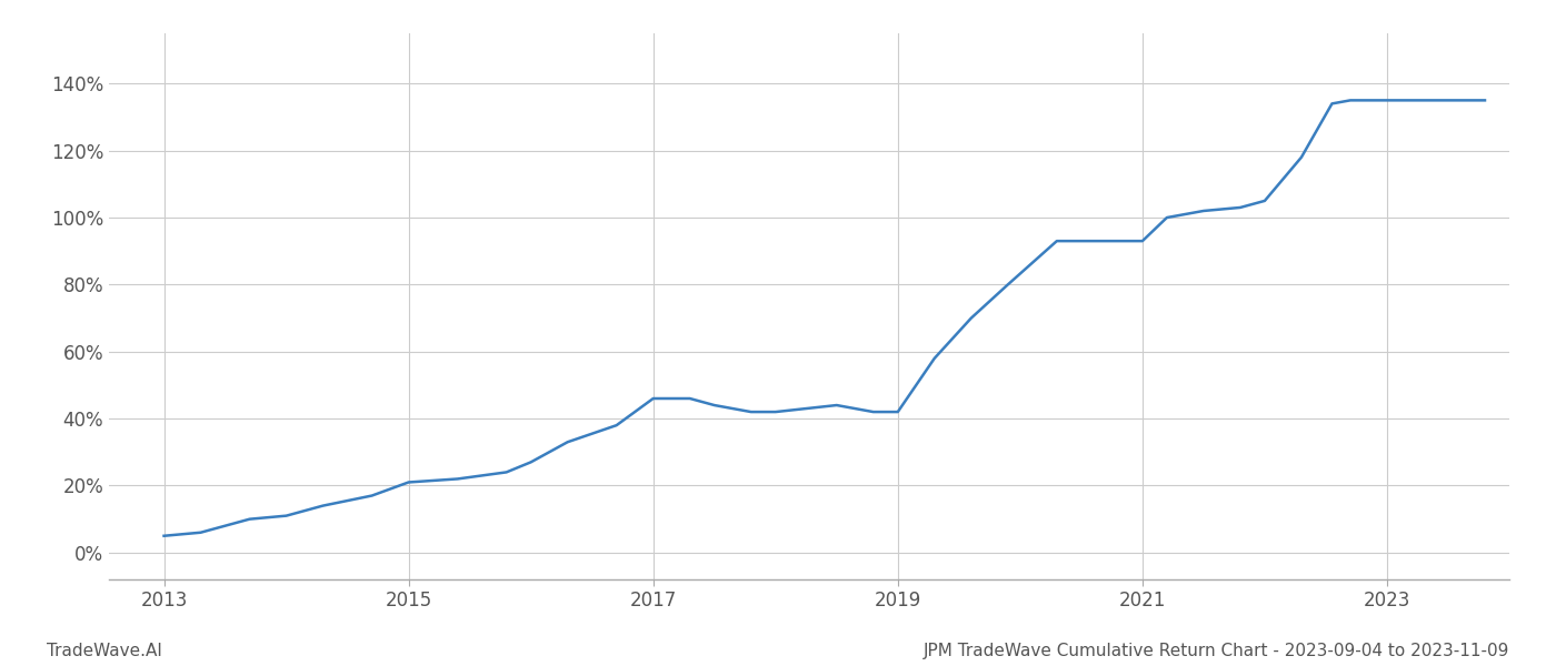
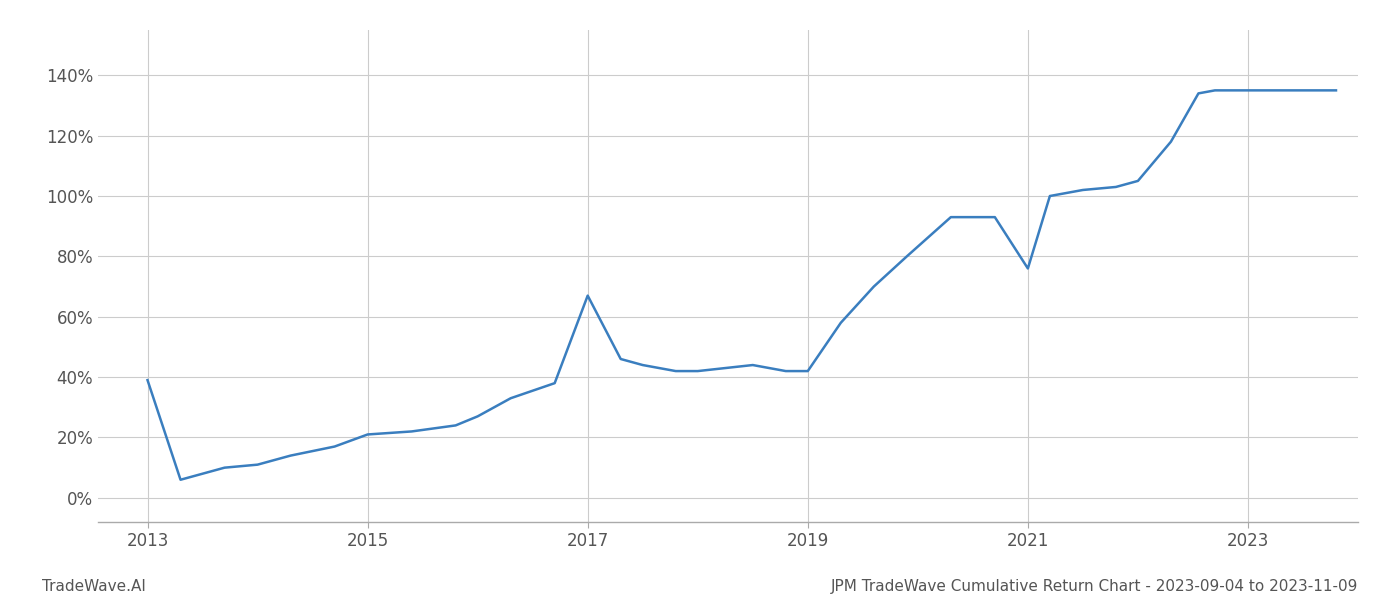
2013: 5% -> 39%
2017: 46% -> 67%
2021: 93% -> 76%
